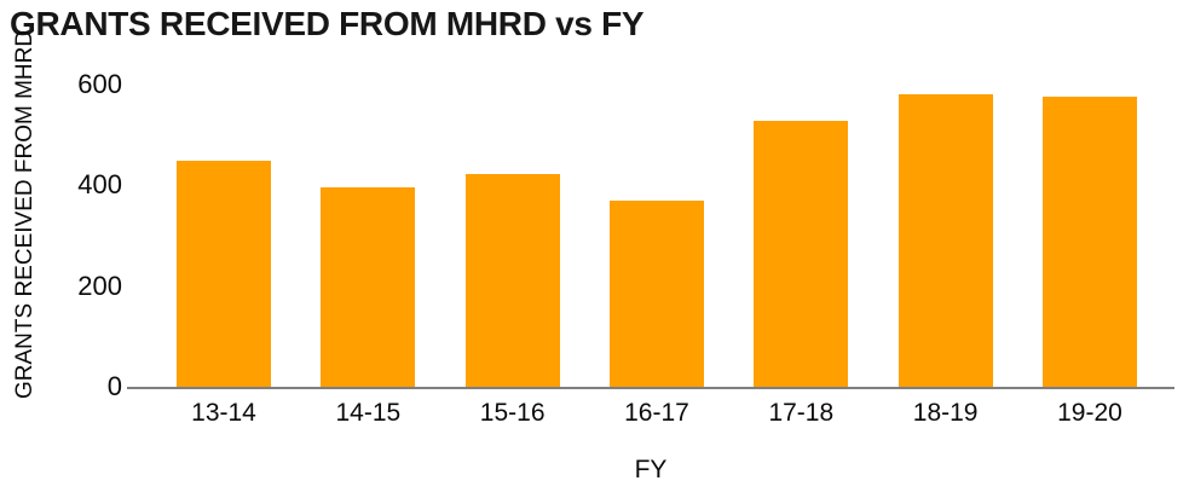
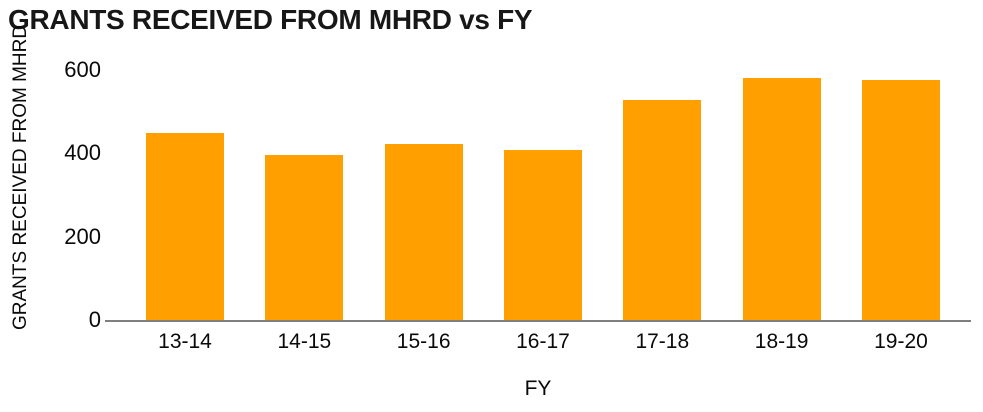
16-17: 370 -> 410
